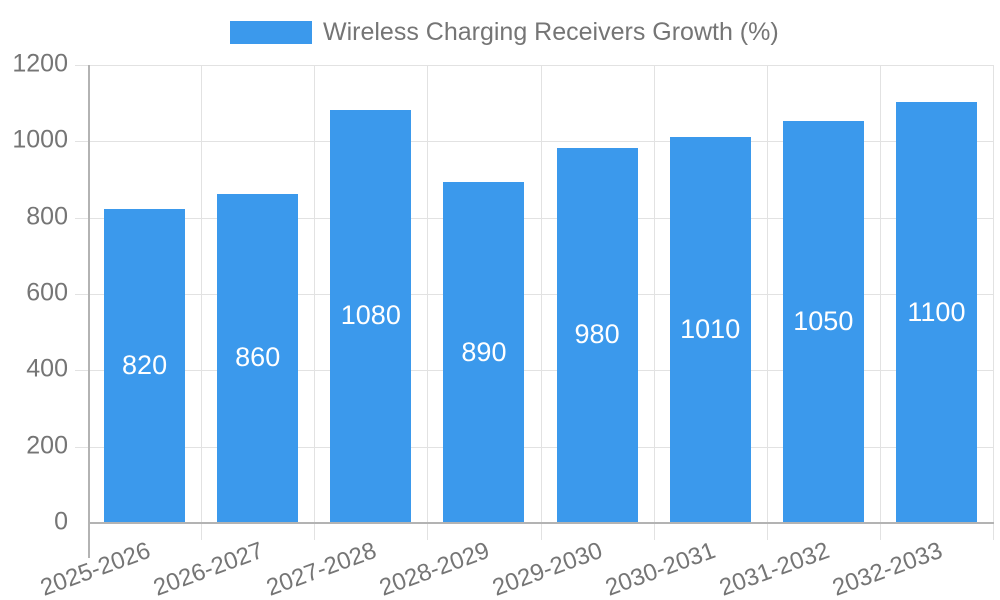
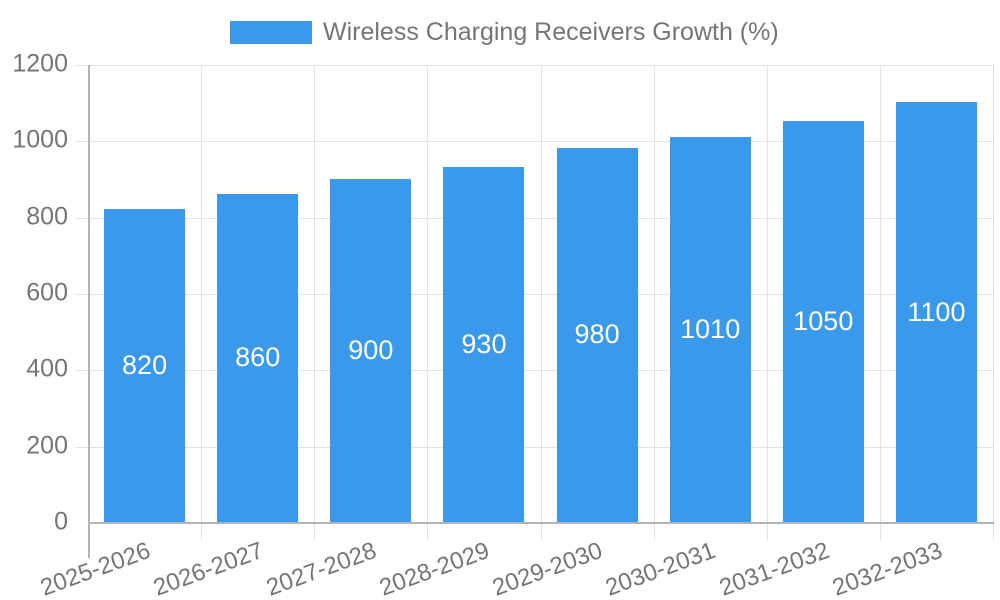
2027-2028: 1080 -> 900
2028-2029: 890 -> 930
